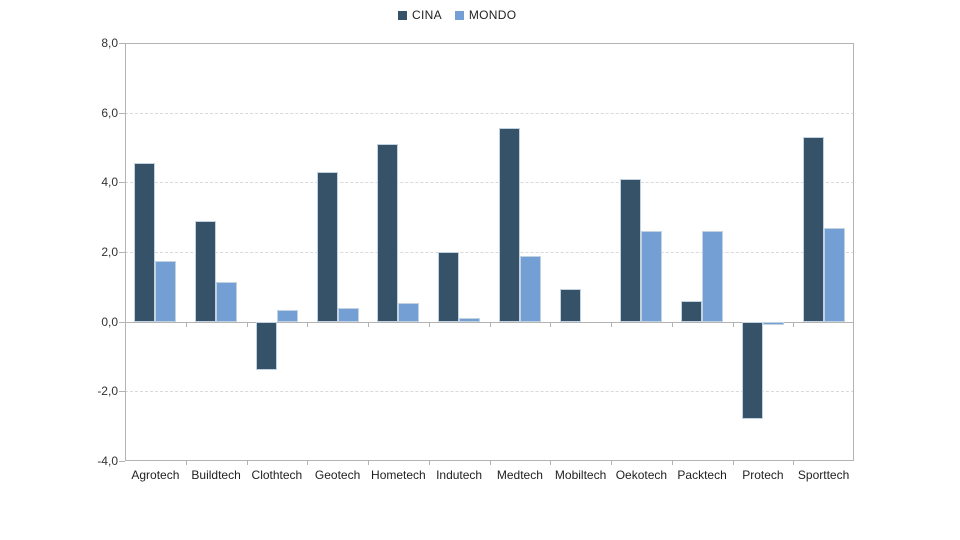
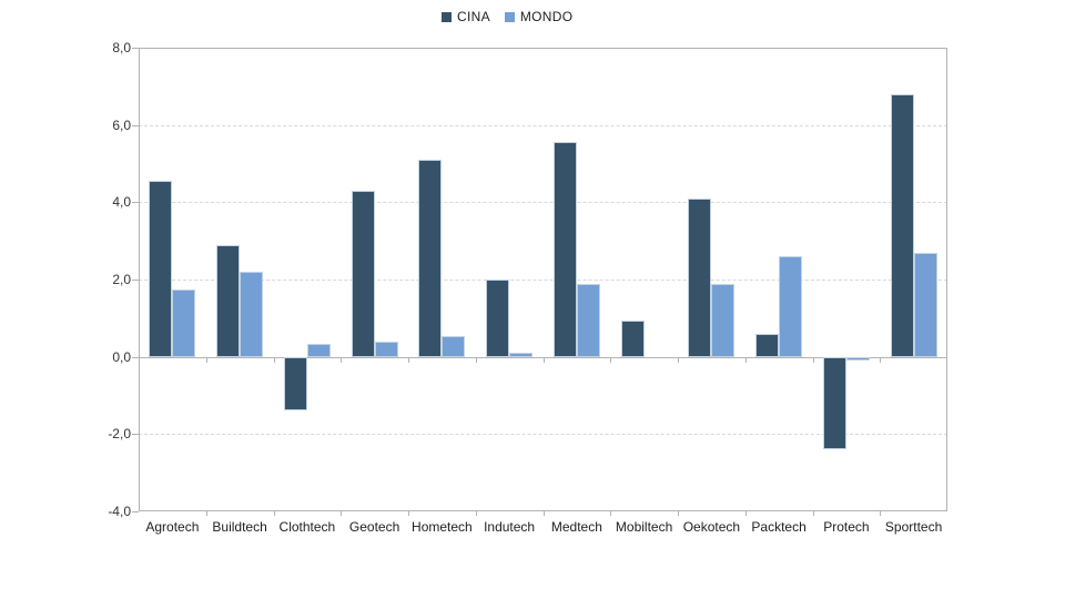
MONDO/Buildtech: 1,1 -> 2,2
MONDO/Oekotech: 2,6 -> 1,9
CINA/Protech: -2,8 -> -2,4
CINA/Sporttech: 5,3 -> 6,8
